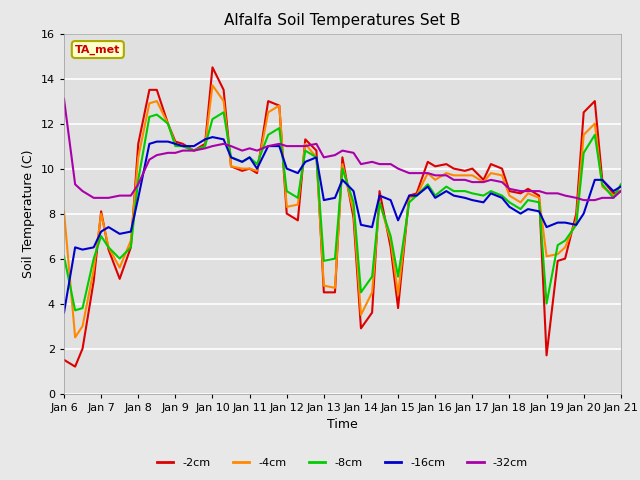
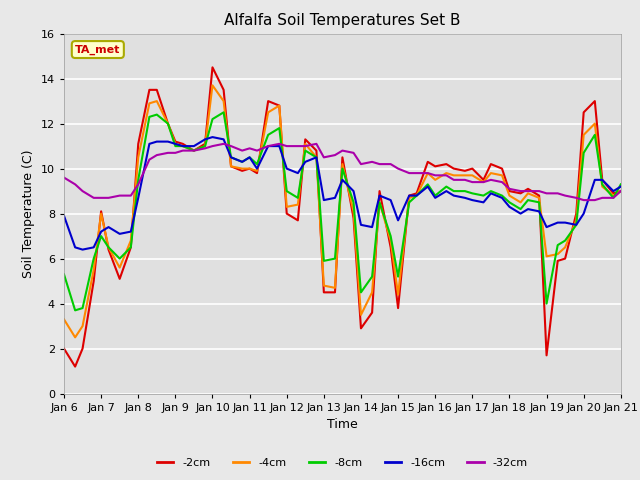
-2cm/Jan 6: 1.5 -> 2.0
-4cm/Jan 6: 8.1 -> 3.3
-8cm/Jan 6: 6.1 -> 5.3
-16cm/Jan 6: 3.6 -> 7.9
-32cm/Jan 6: 13.1 -> 9.6
